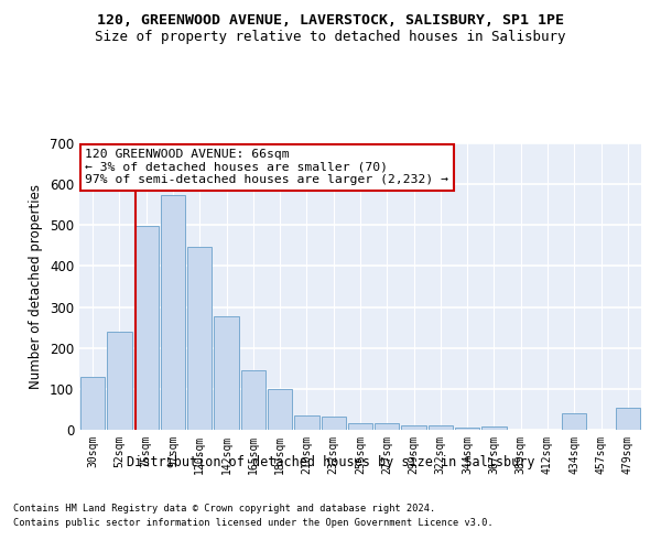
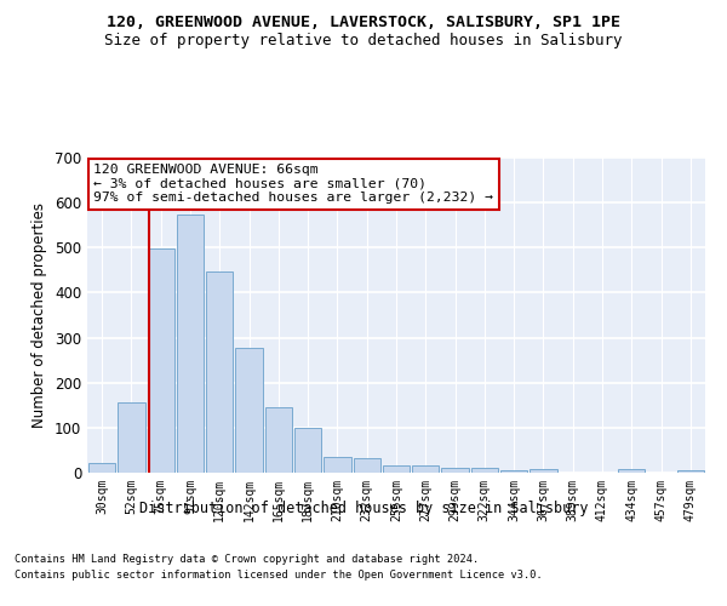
30sqm: 130 -> 22
52sqm: 240 -> 155
434sqm: 40 -> 8
479sqm: 55 -> 6
